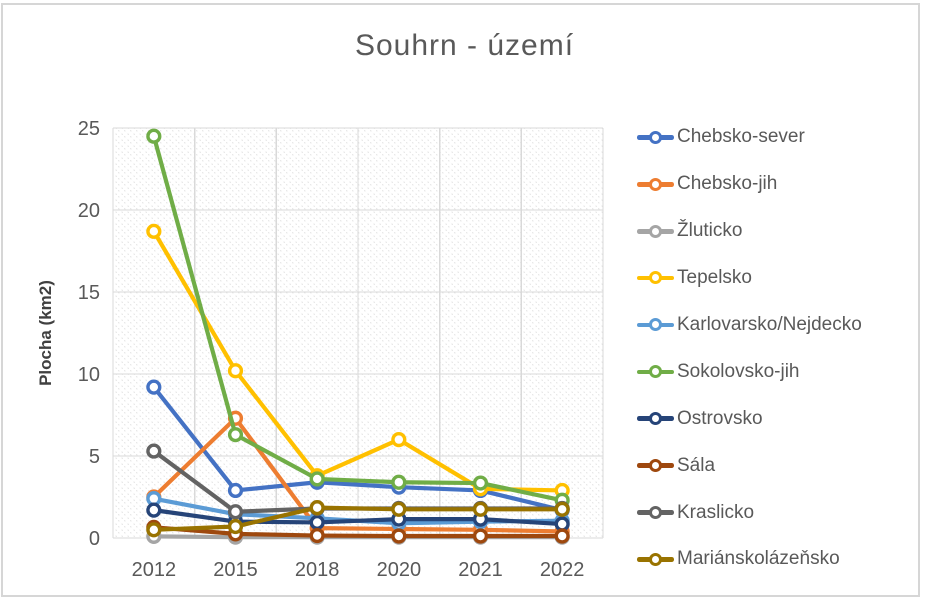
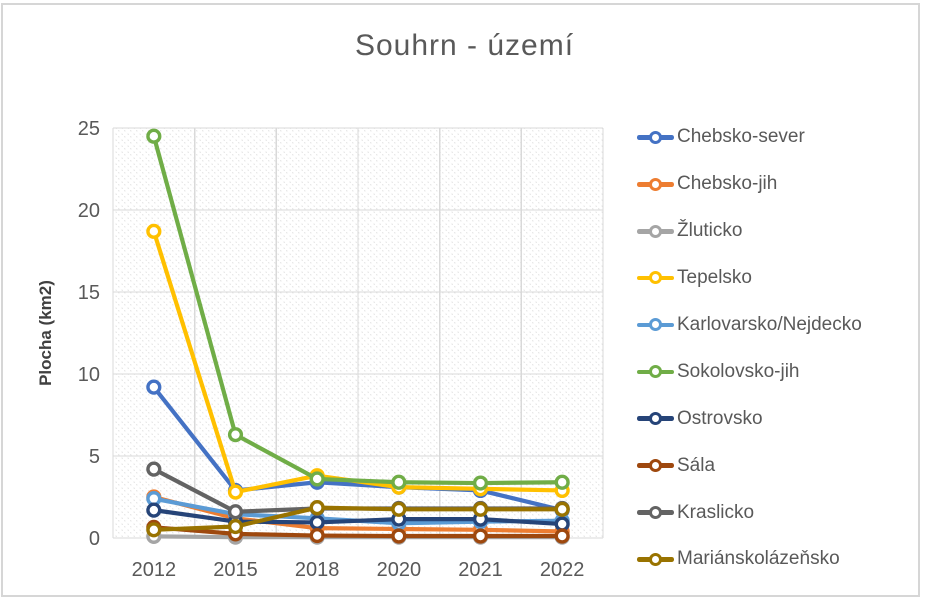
Kraslicko/2012: 5.3 -> 4.2
Chebsko-jih/2015: 7.3 -> 1.2
Tepelsko/2015: 10.2 -> 2.8
Tepelsko/2020: 6.0 -> 3.1
Sokolovsko-jih/2022: 2.3 -> 3.4
